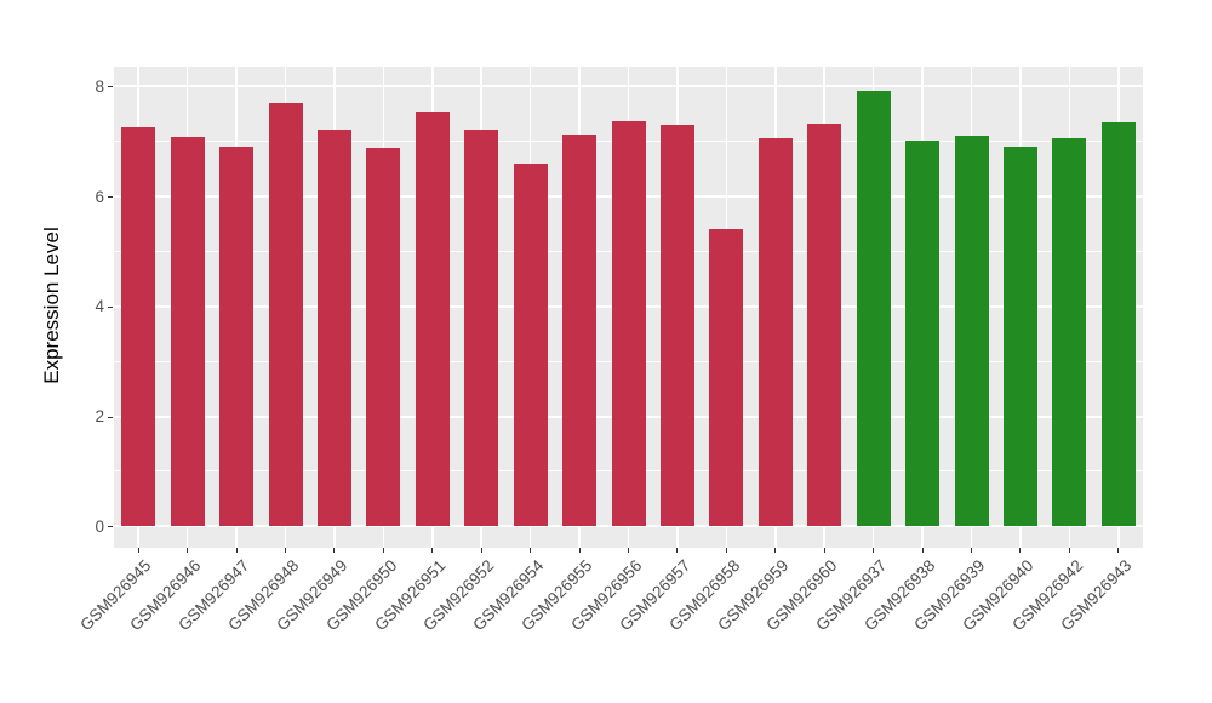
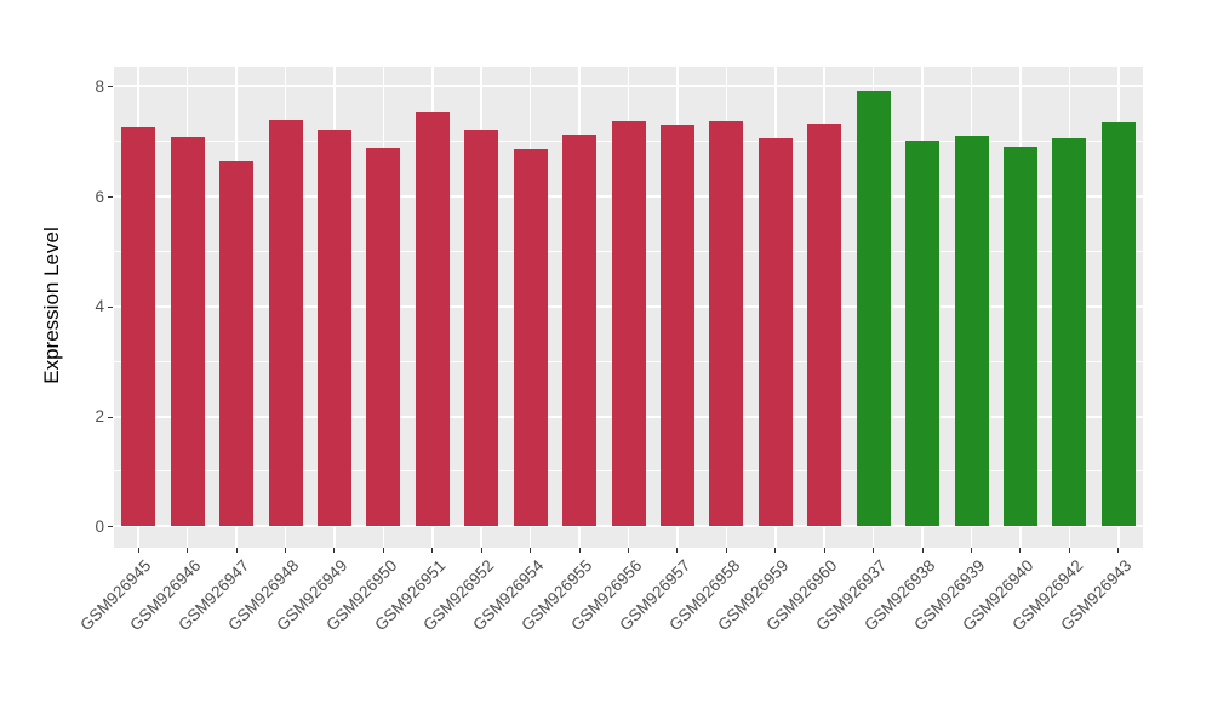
GSM926947: 6.9 -> 6.7
GSM926948: 7.7 -> 7.4
GSM926954: 6.6 -> 6.9
GSM926958: 5.4 -> 7.4
